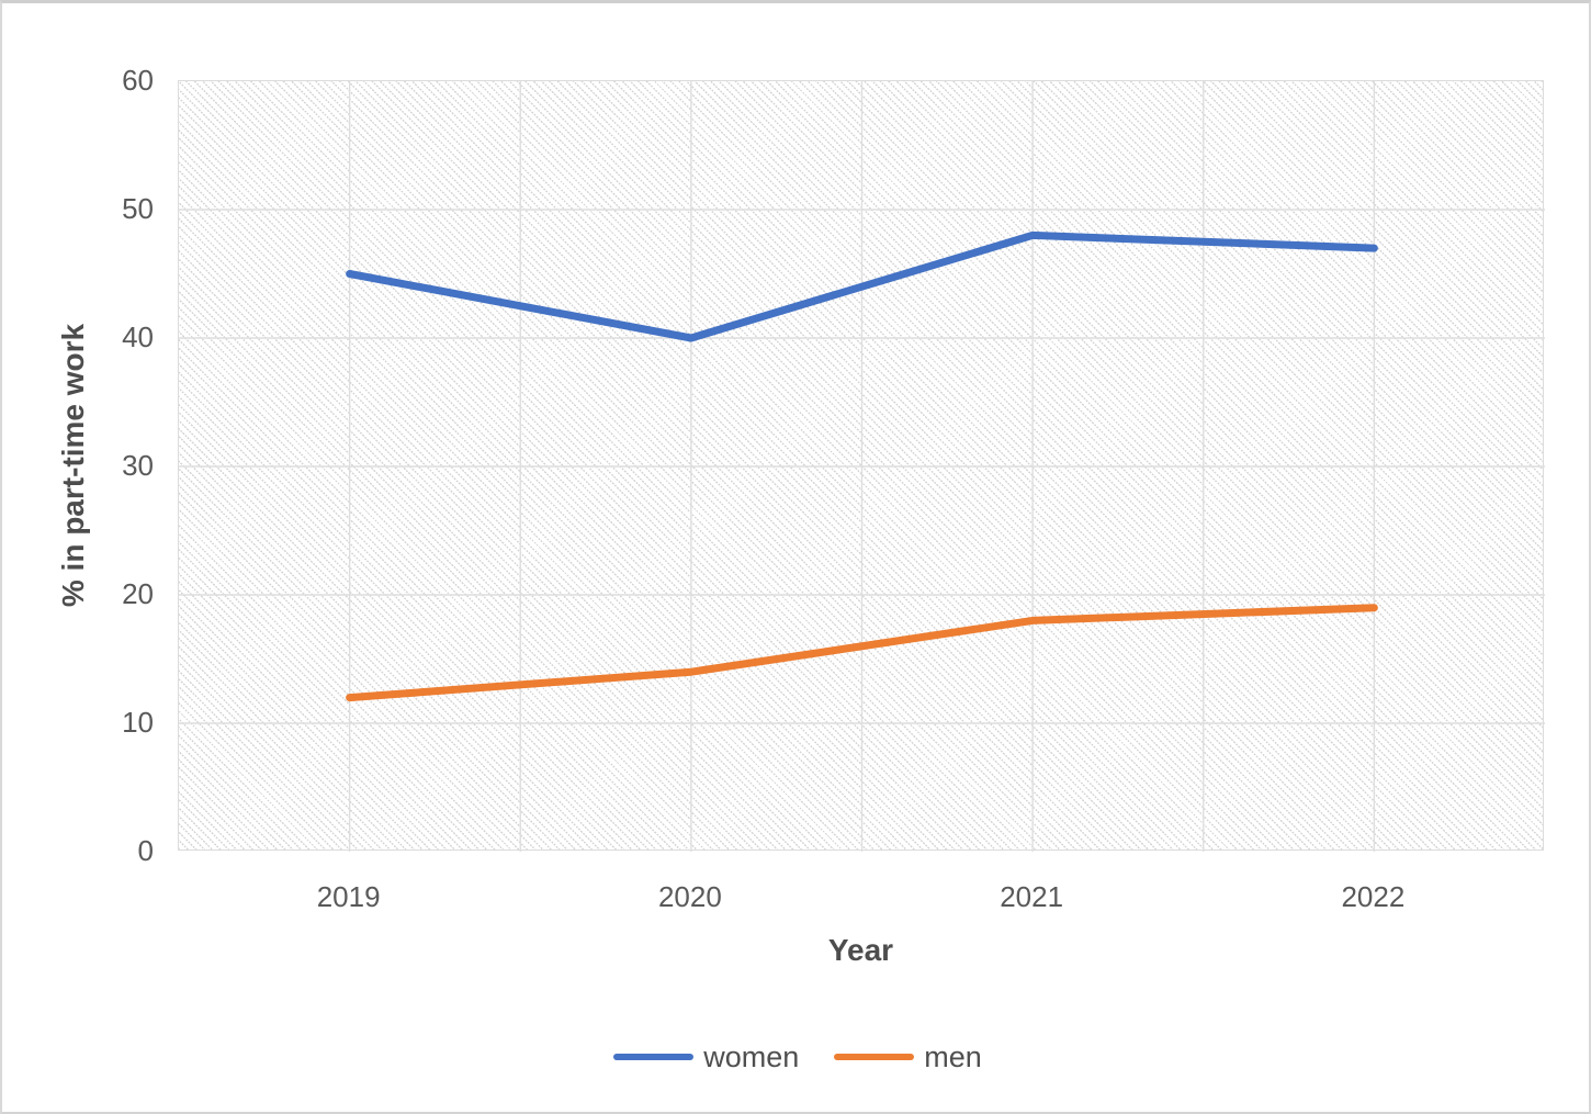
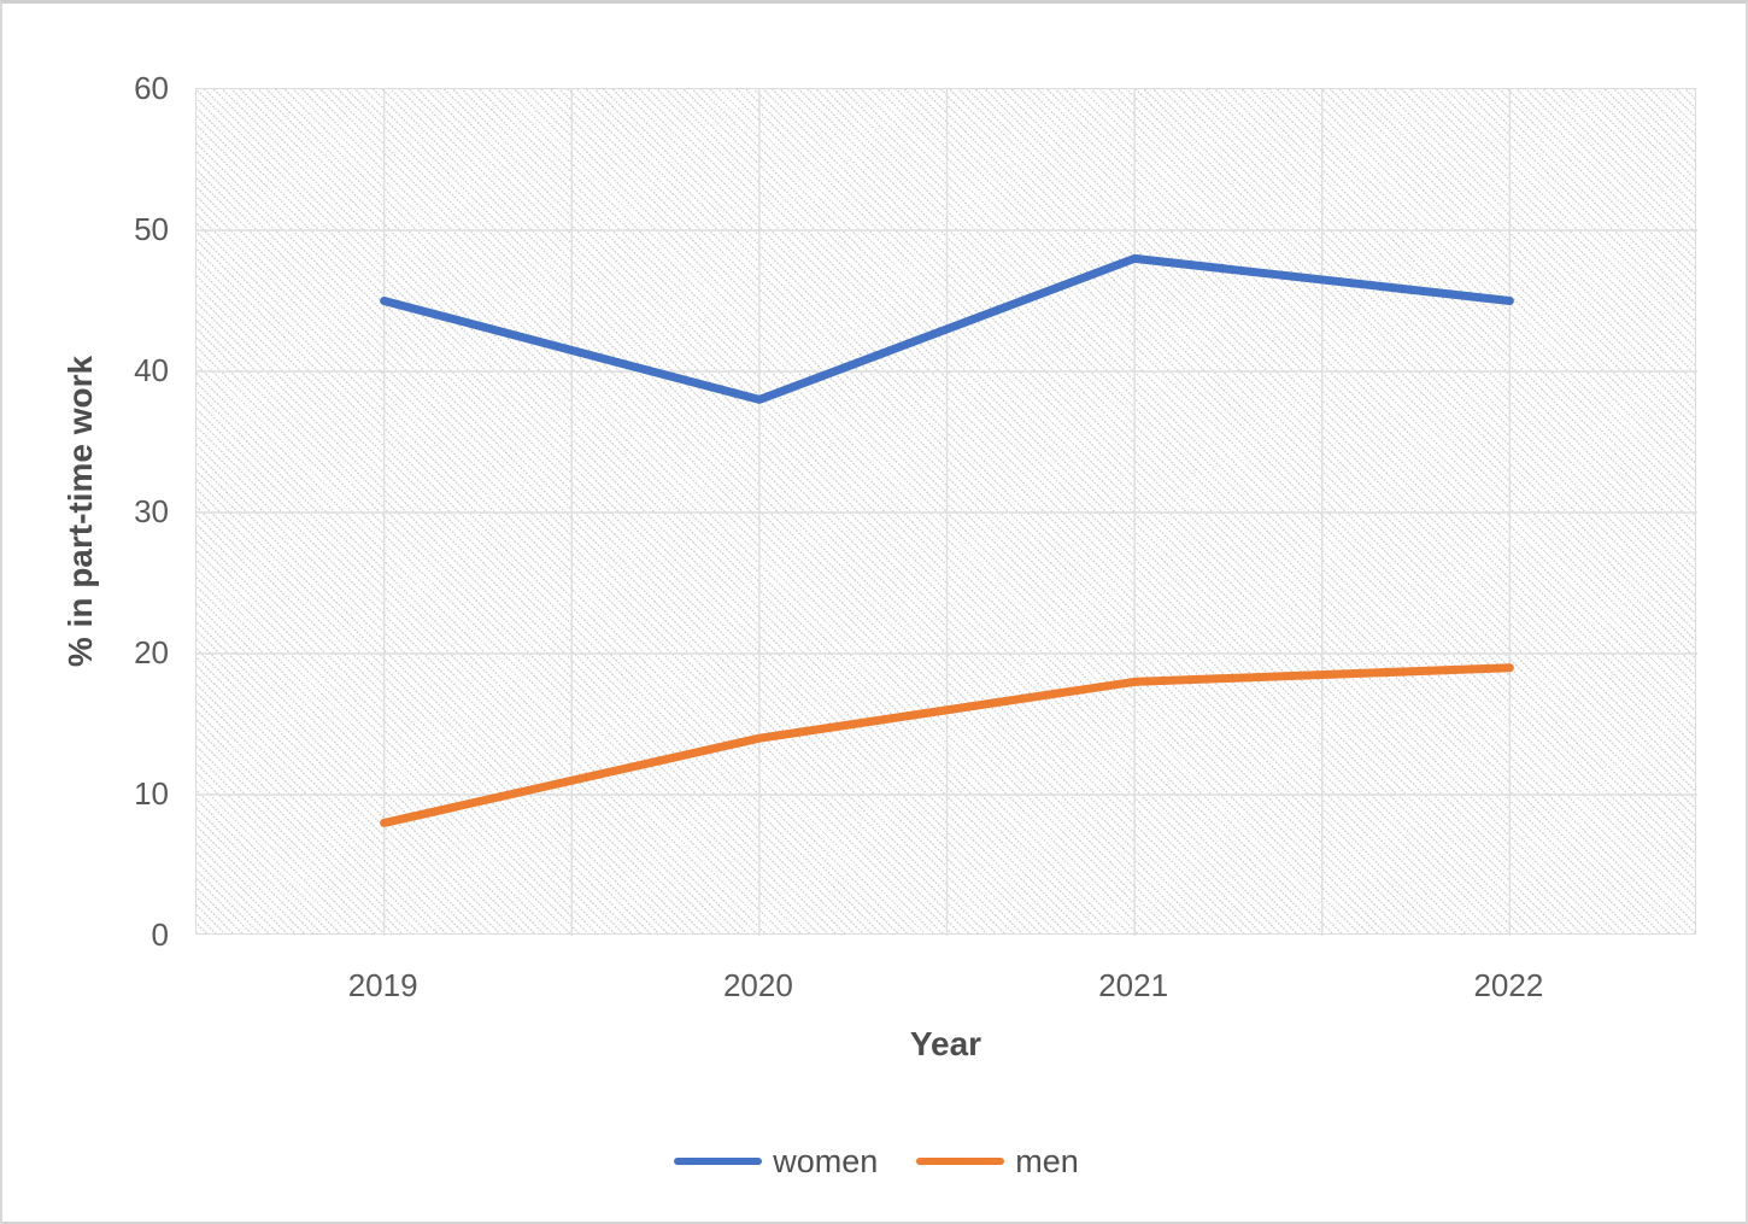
men/2019: 12 -> 8
women/2020: 40 -> 38
women/2022: 47 -> 45
